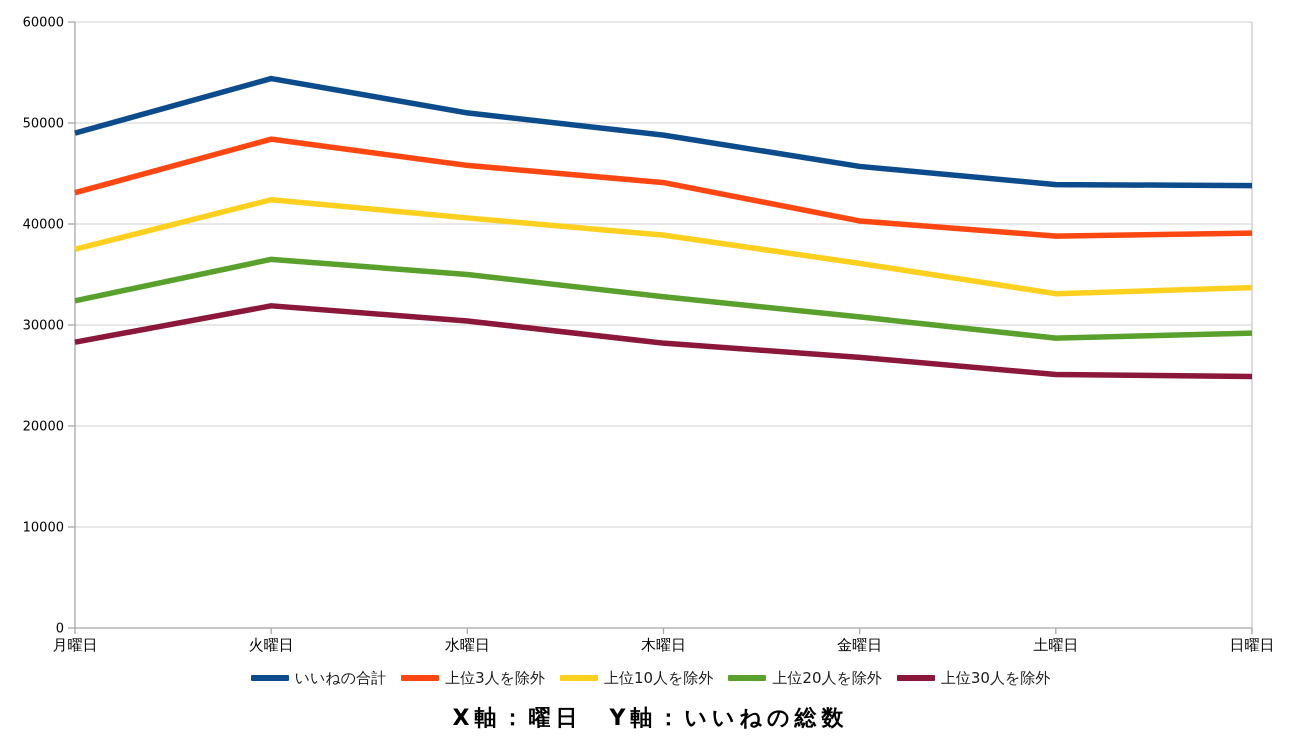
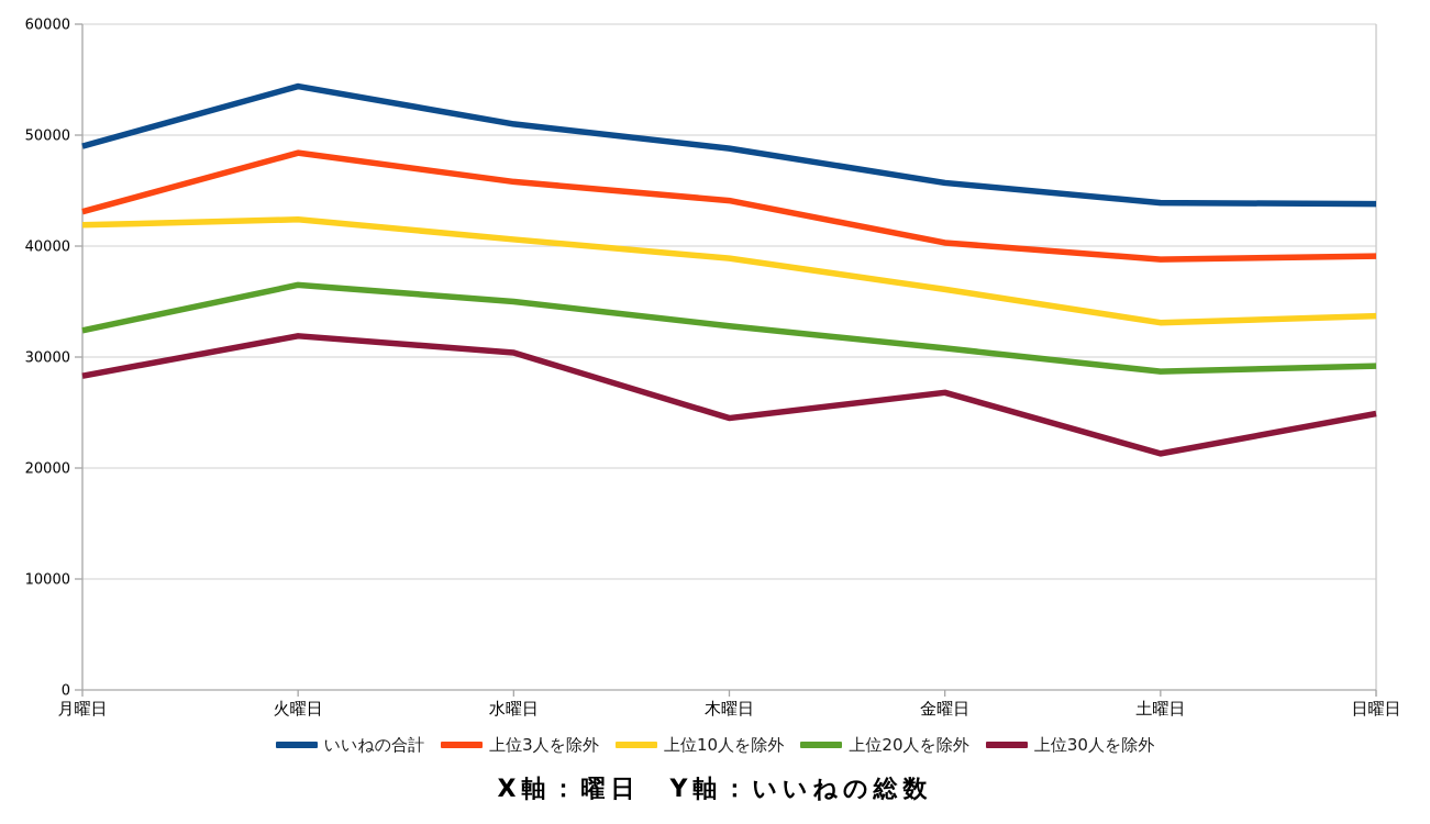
上位10人を除外/月曜日: 37500 -> 41900
上位30人を除外/木曜日: 28200 -> 24500
上位30人を除外/土曜日: 25100 -> 21300
